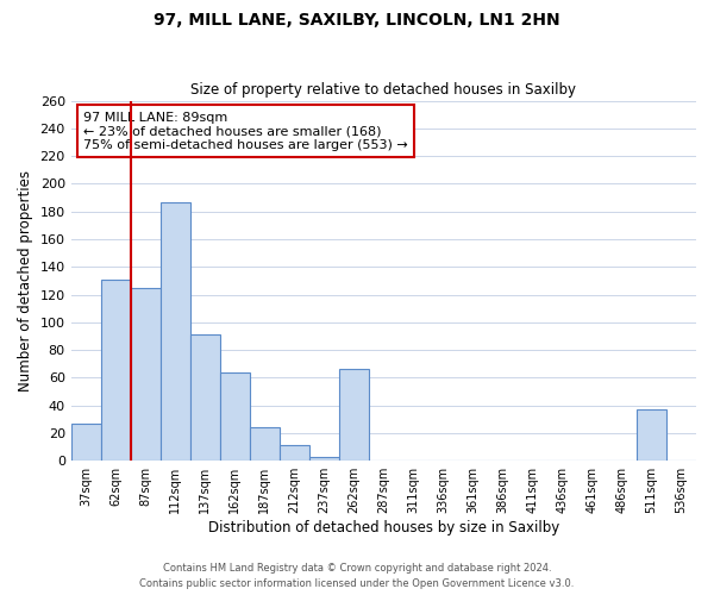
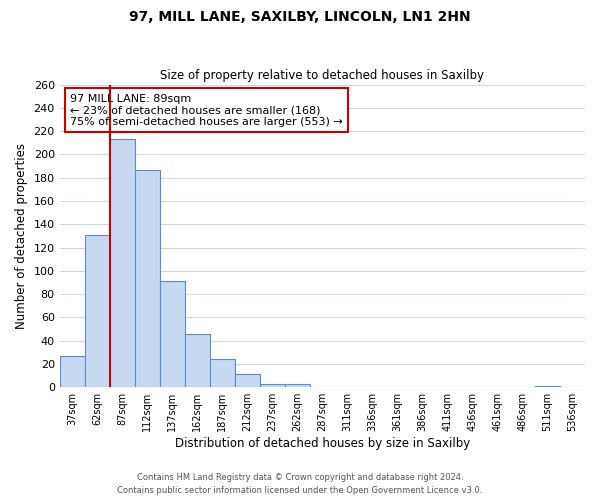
87sqm: 125 -> 213
162sqm: 64 -> 46
262sqm: 66 -> 3
511sqm: 37 -> 1
